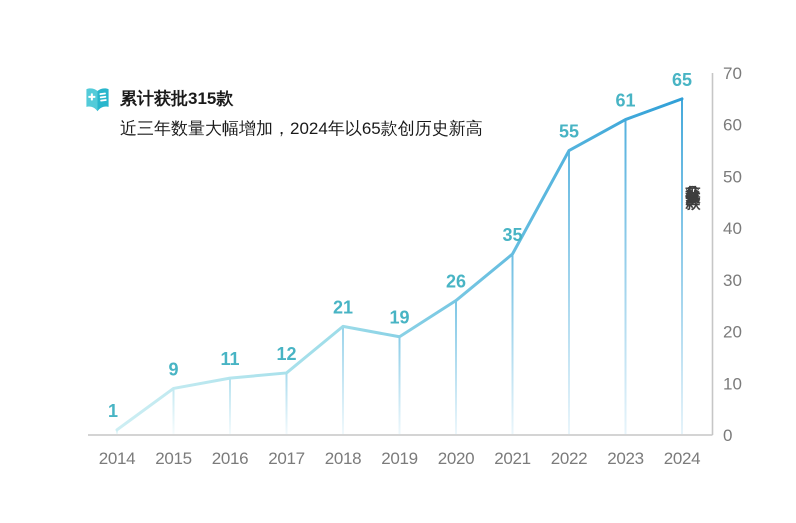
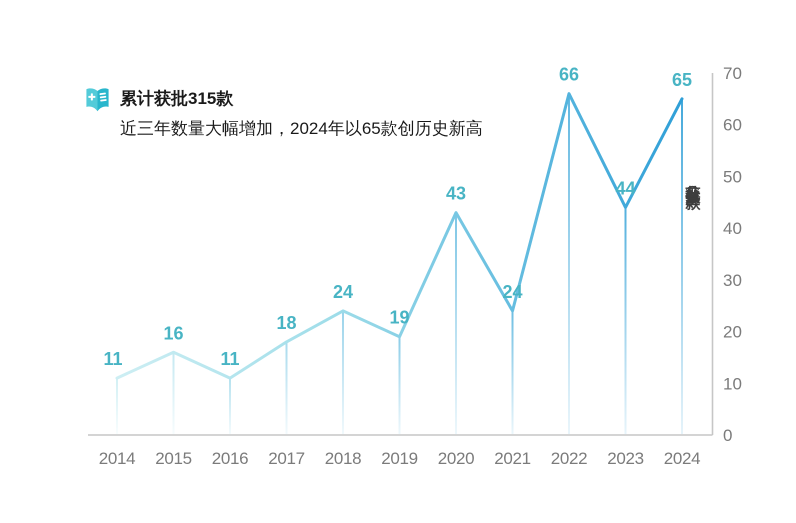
2014: 1 -> 11
2015: 9 -> 16
2017: 12 -> 18
2018: 21 -> 24
2020: 26 -> 43
2021: 35 -> 24
2022: 55 -> 66
2023: 61 -> 44
